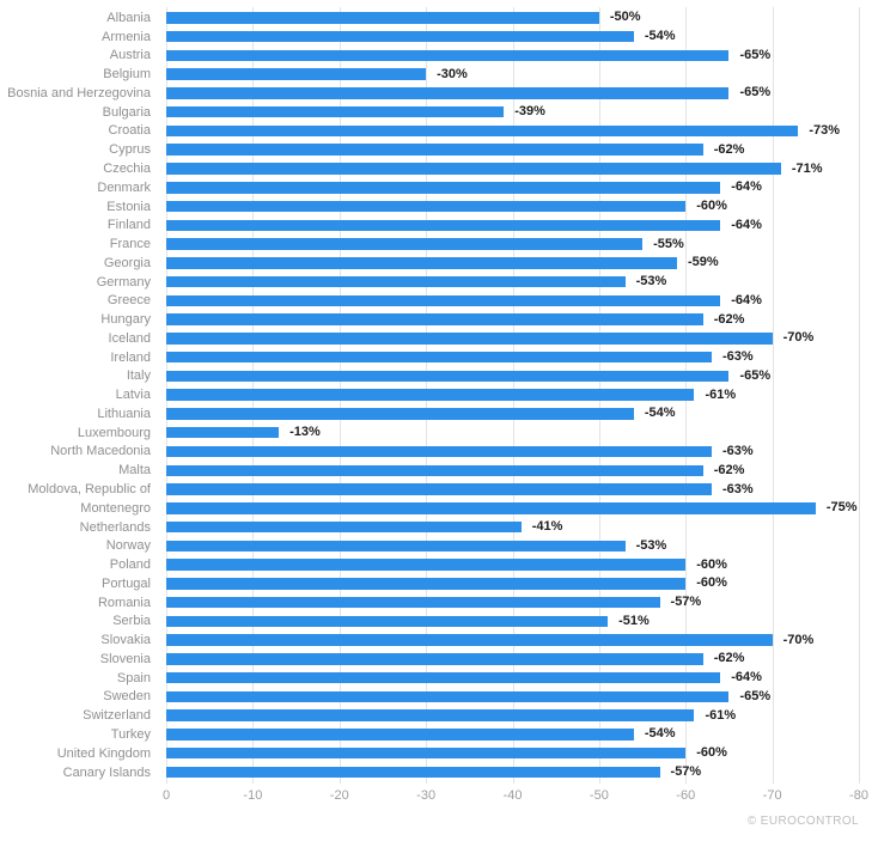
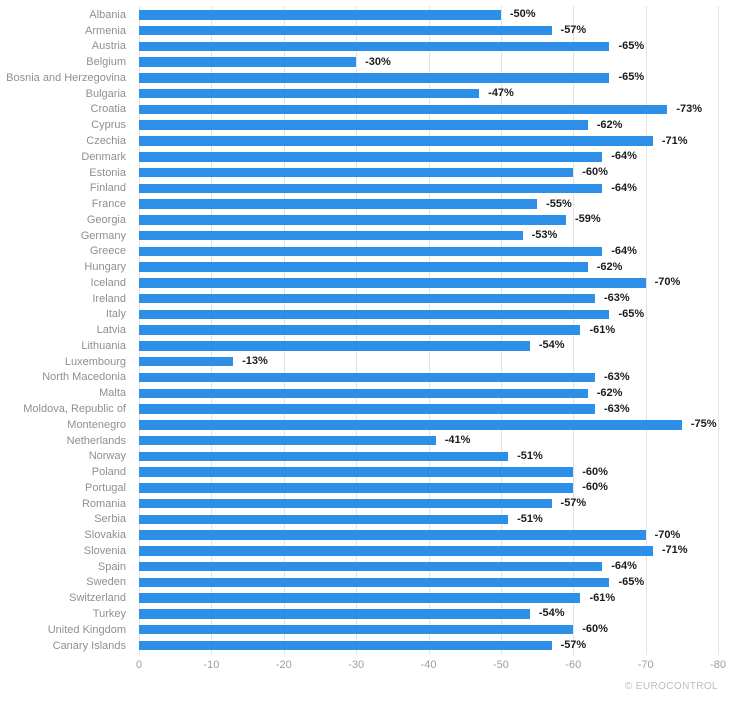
Armenia: -54% -> -57%
Bulgaria: -39% -> -47%
Norway: -53% -> -51%
Slovenia: -62% -> -71%
